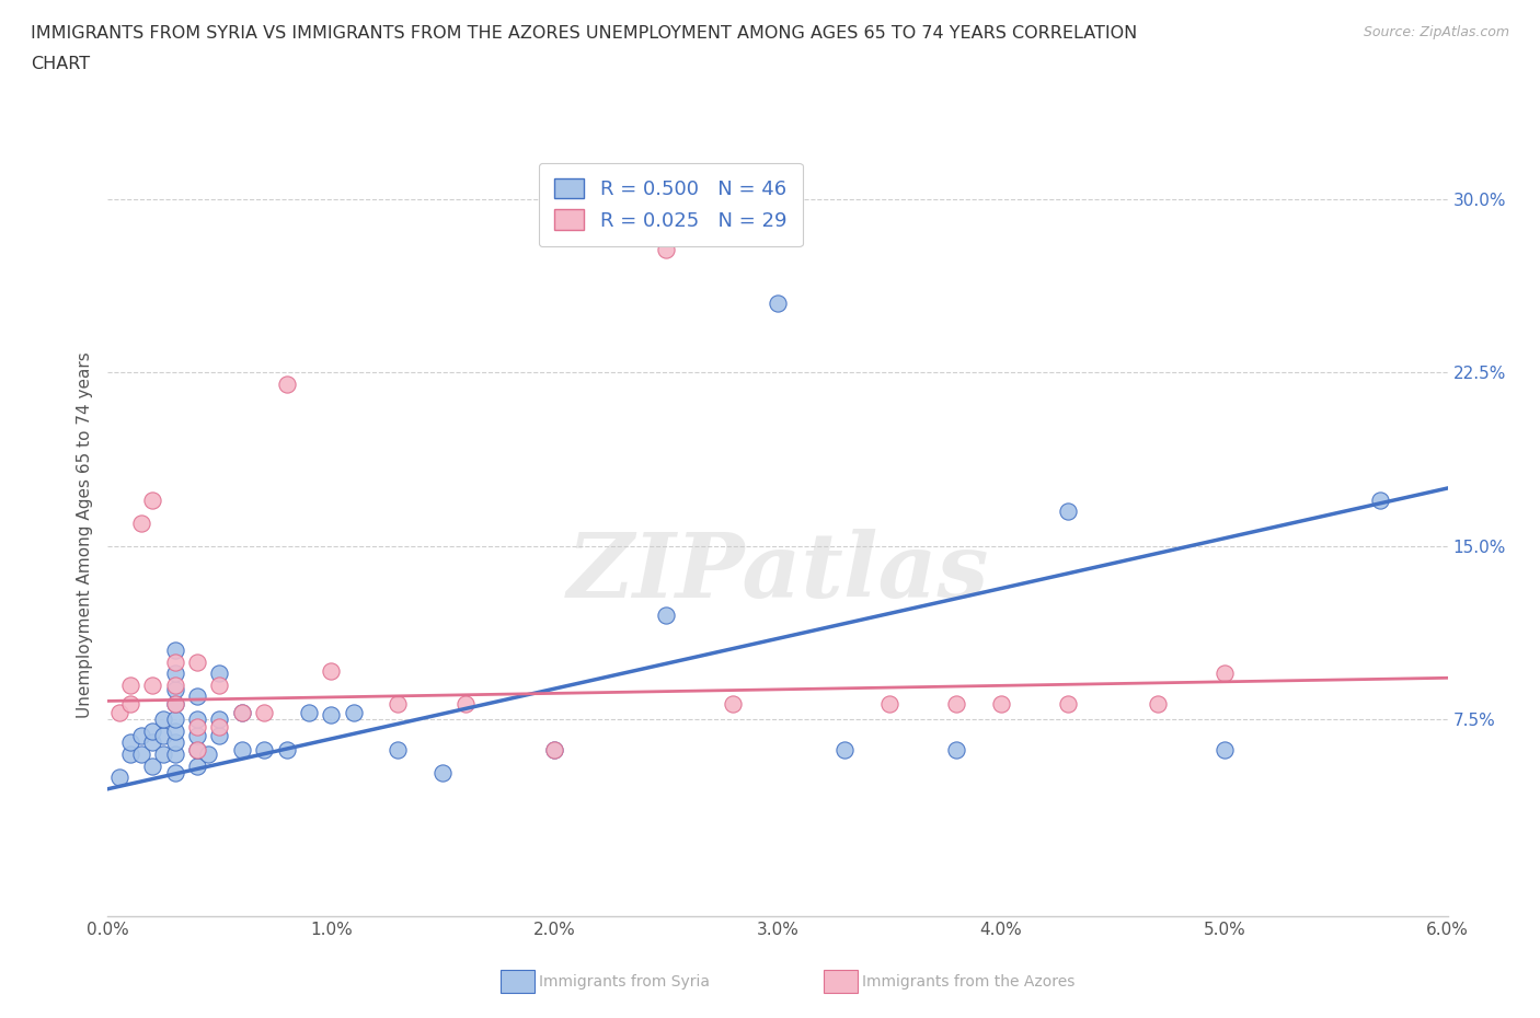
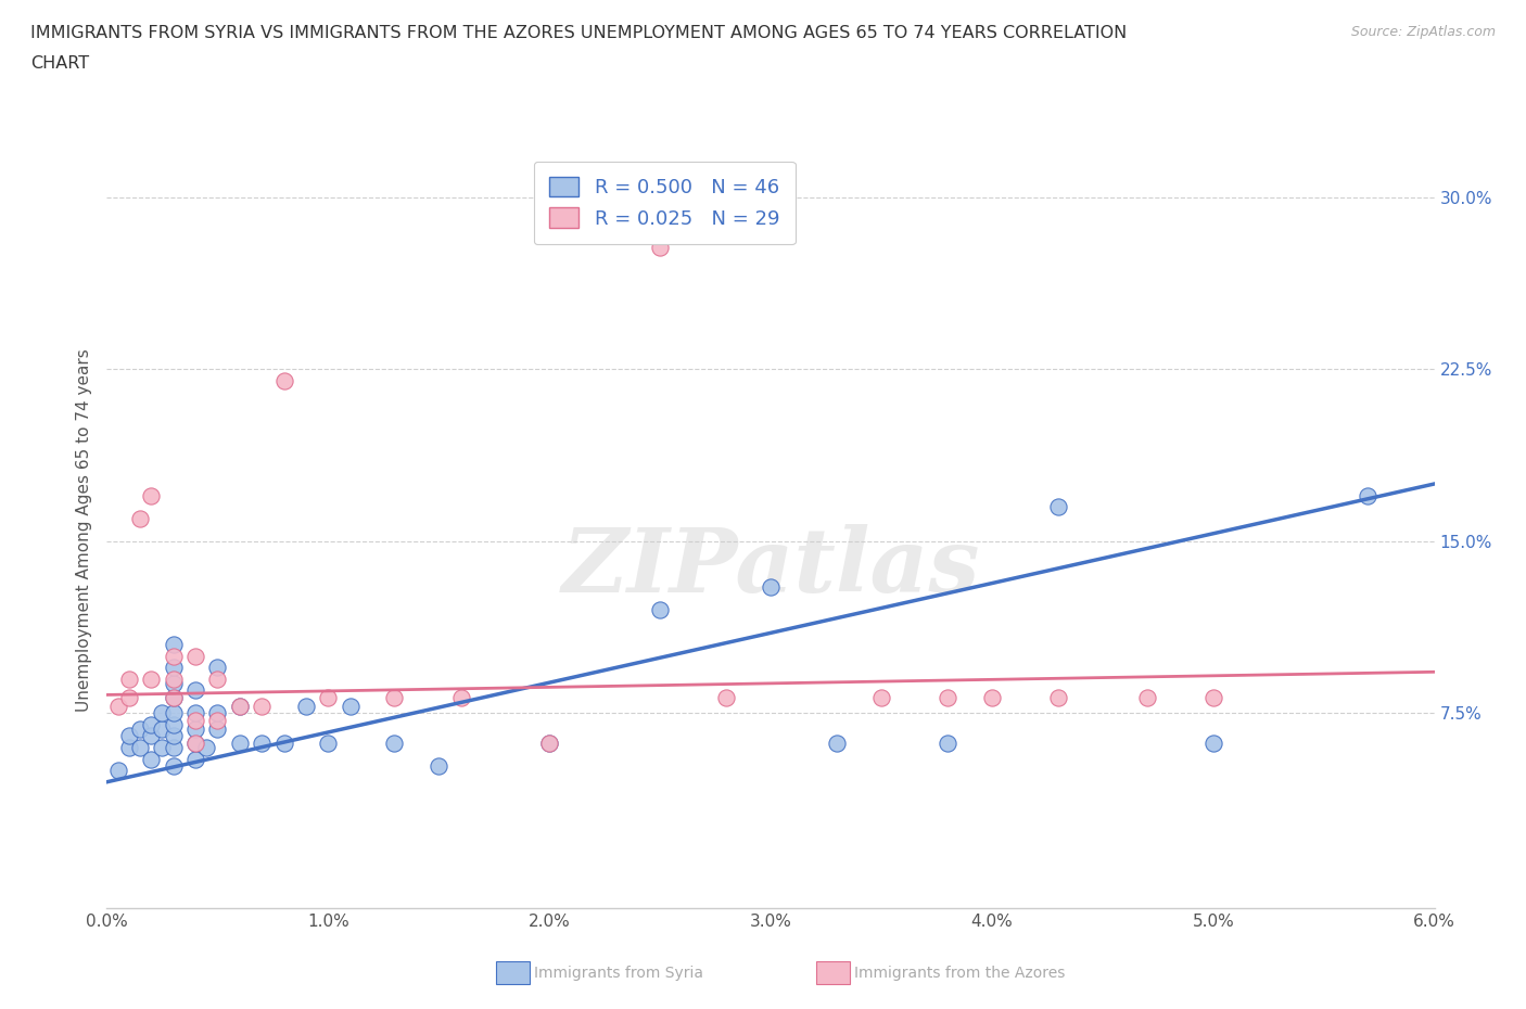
R = 0.500 N = 46/1.0%: 7.7% -> 6.2%
R = 0.025 N = 29/1.0%: 9.6% -> 8.2%
R = 0.500 N = 46/3.0%: 25.5% -> 13.0%
R = 0.025 N = 29/5.0%: 9.5% -> 8.2%
